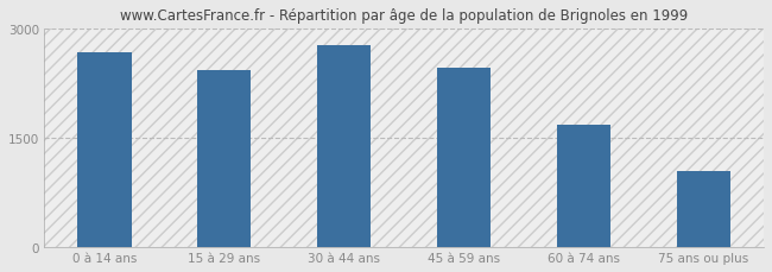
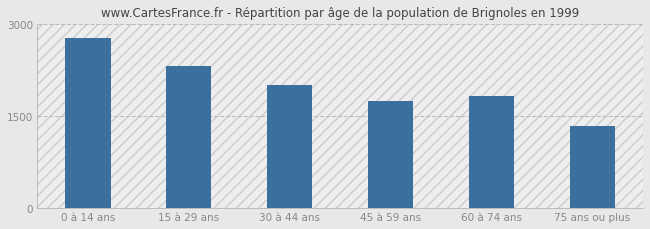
0 à 14 ans: 2680 -> 2780
15 à 29 ans: 2430 -> 2320
30 à 44 ans: 2780 -> 2000
45 à 59 ans: 2470 -> 1740
60 à 74 ans: 1680 -> 1820
75 ans ou plus: 1050 -> 1340
